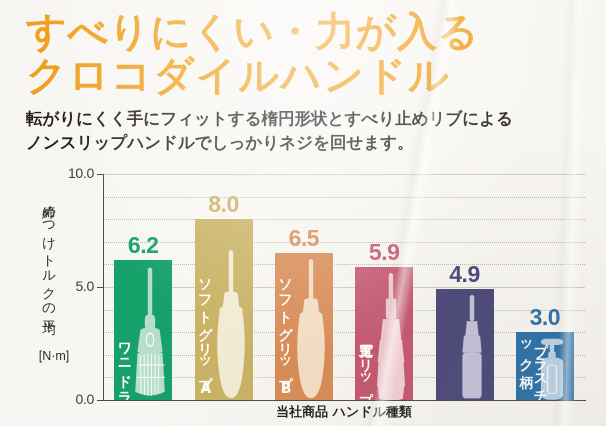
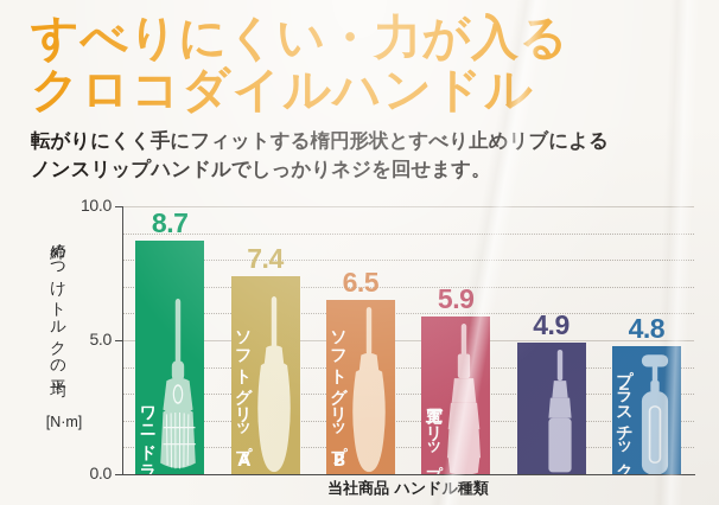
ワニドラ: 6.2 -> 8.7
ソフトグリップA: 8.0 -> 7.4
プラスチック柄: 3.0 -> 4.8
